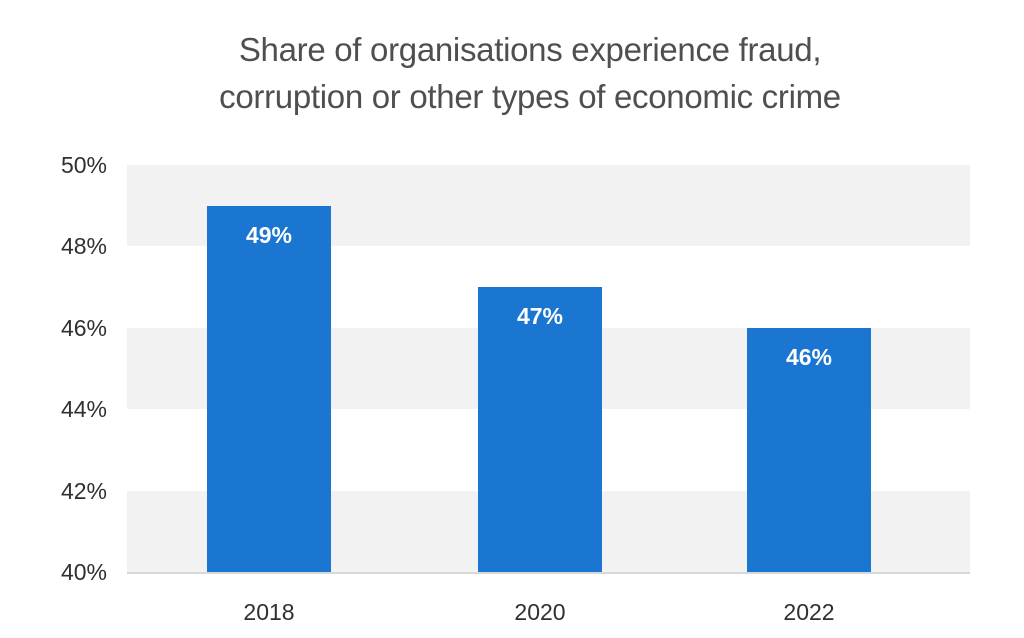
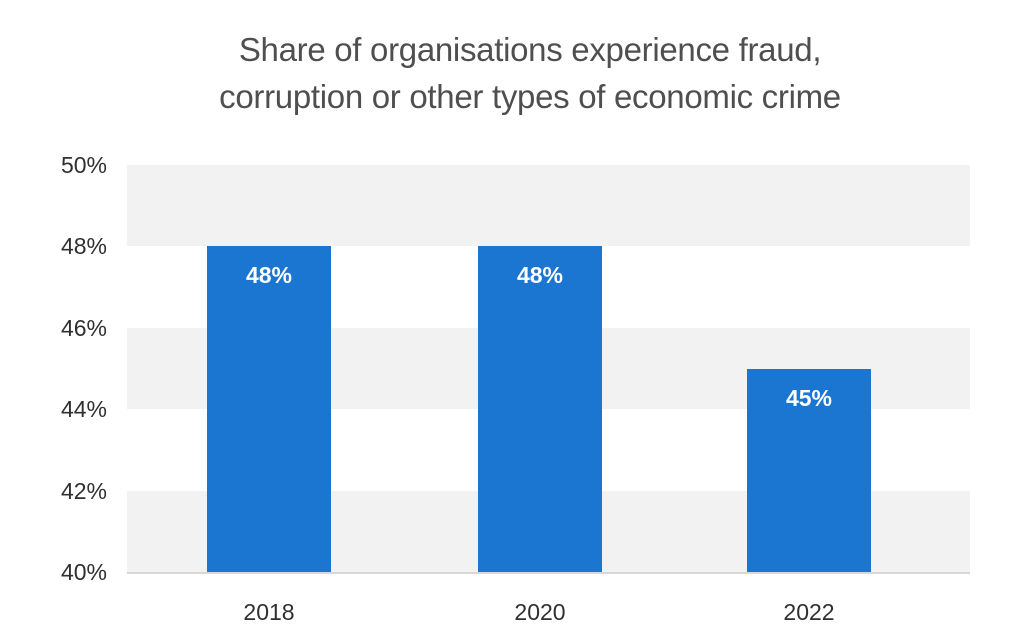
2018: 49% -> 48%
2020: 47% -> 48%
2022: 46% -> 45%
